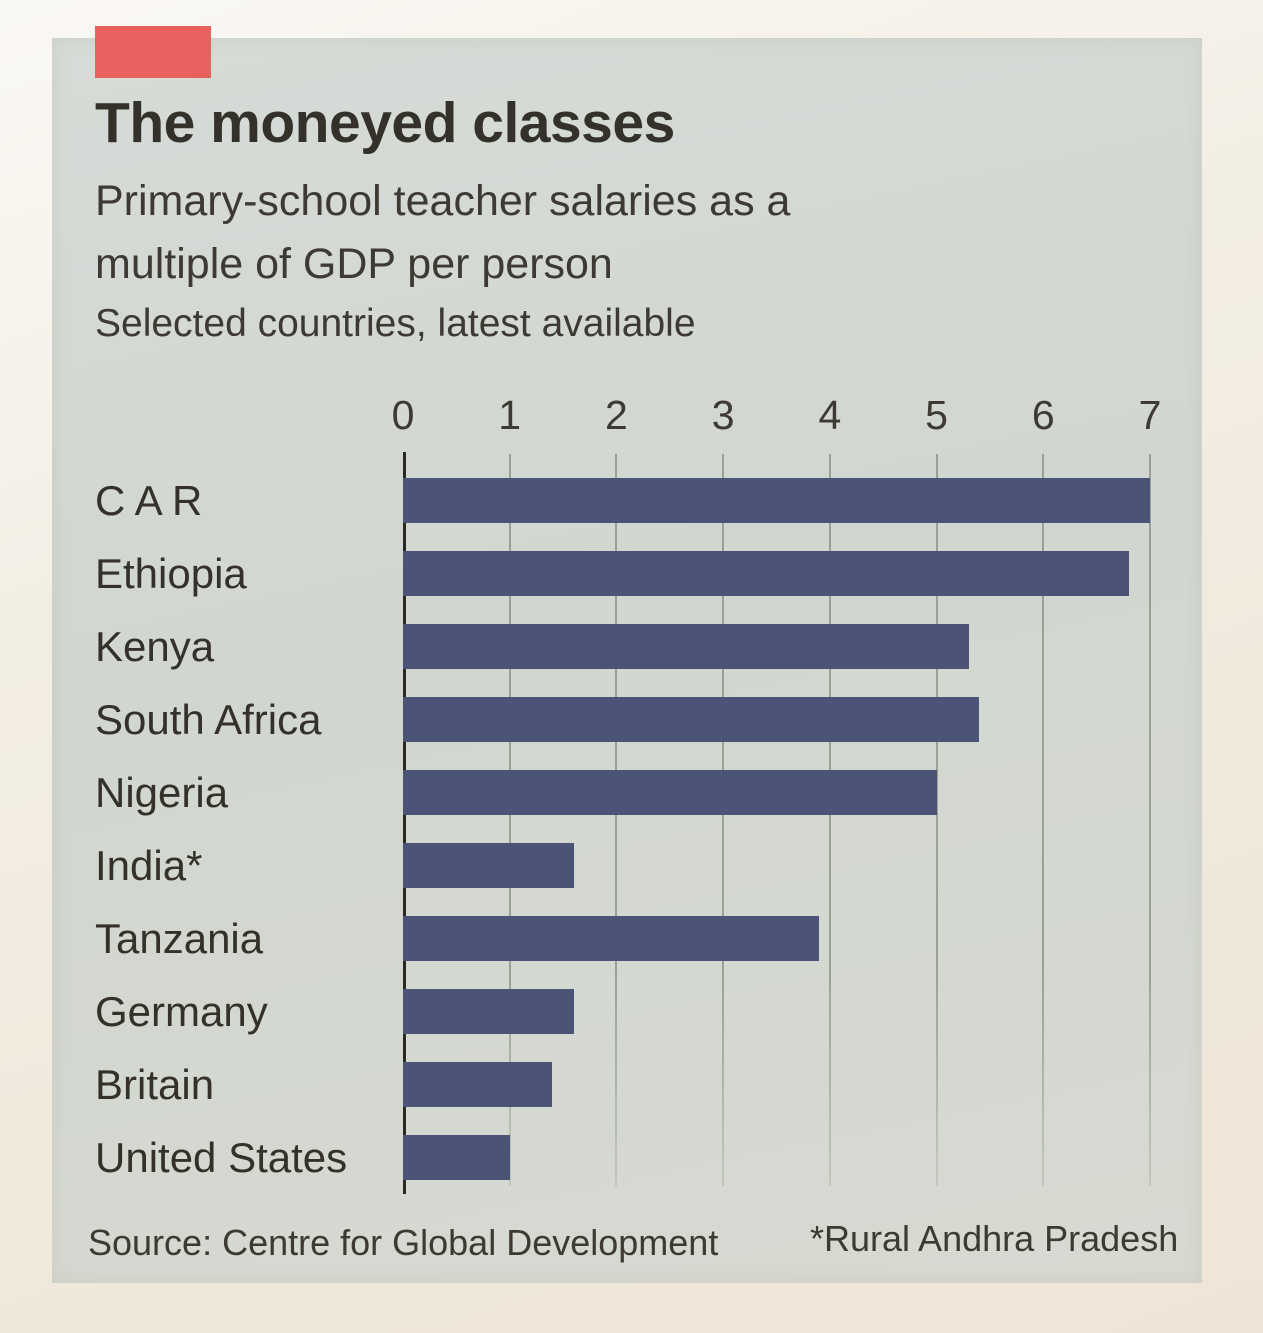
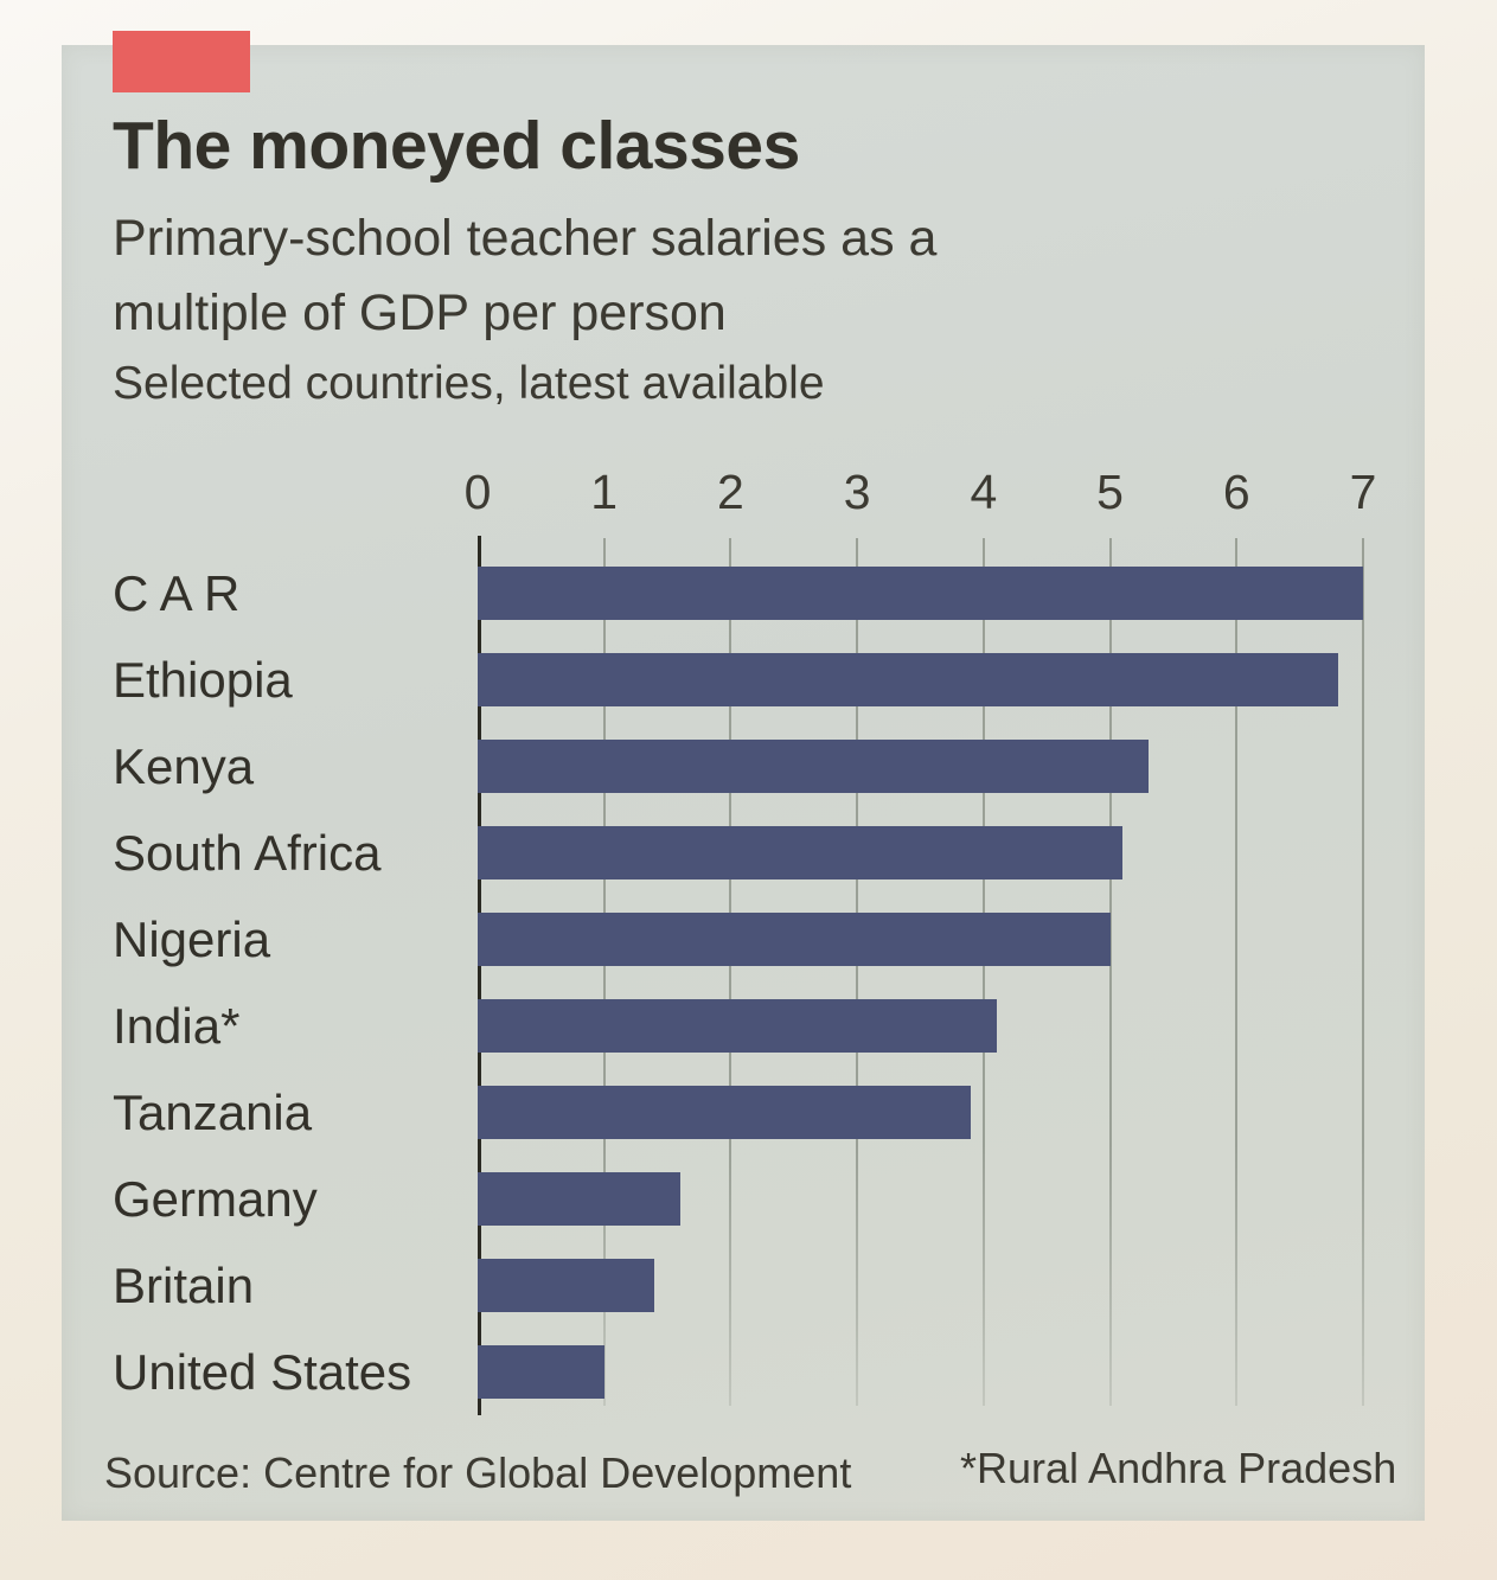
South Africa: 5.4 -> 5.1
India*: 1.6 -> 4.1
